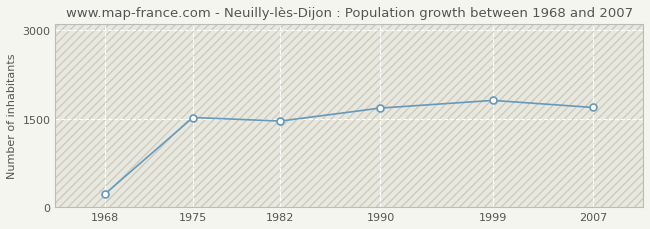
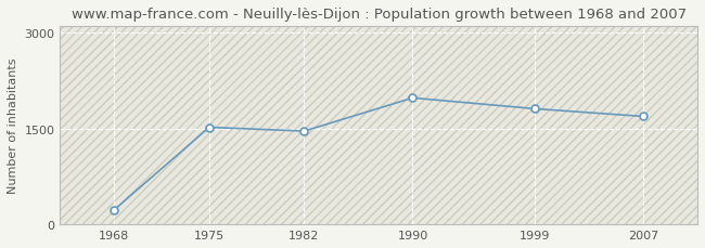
1990: 1680 -> 1980
